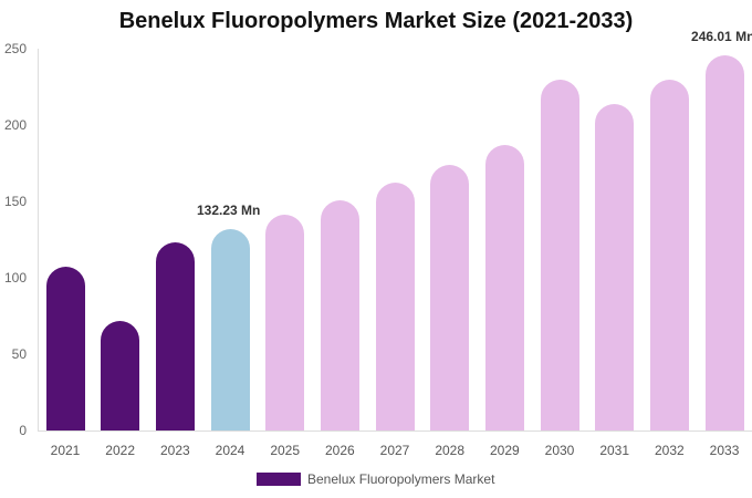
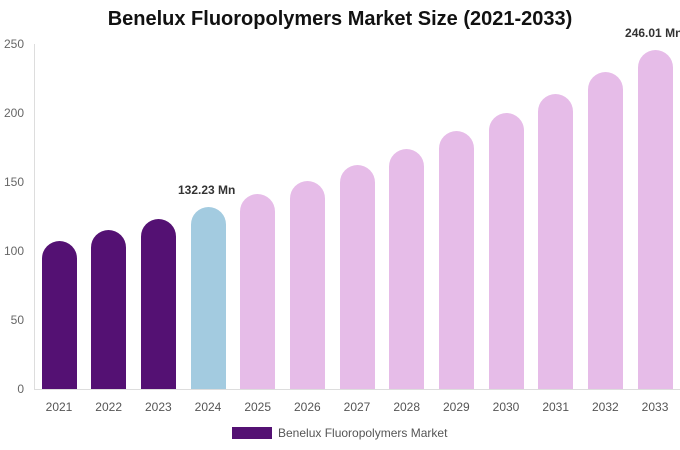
2022: 72 -> 115
2030: 230 -> 200
